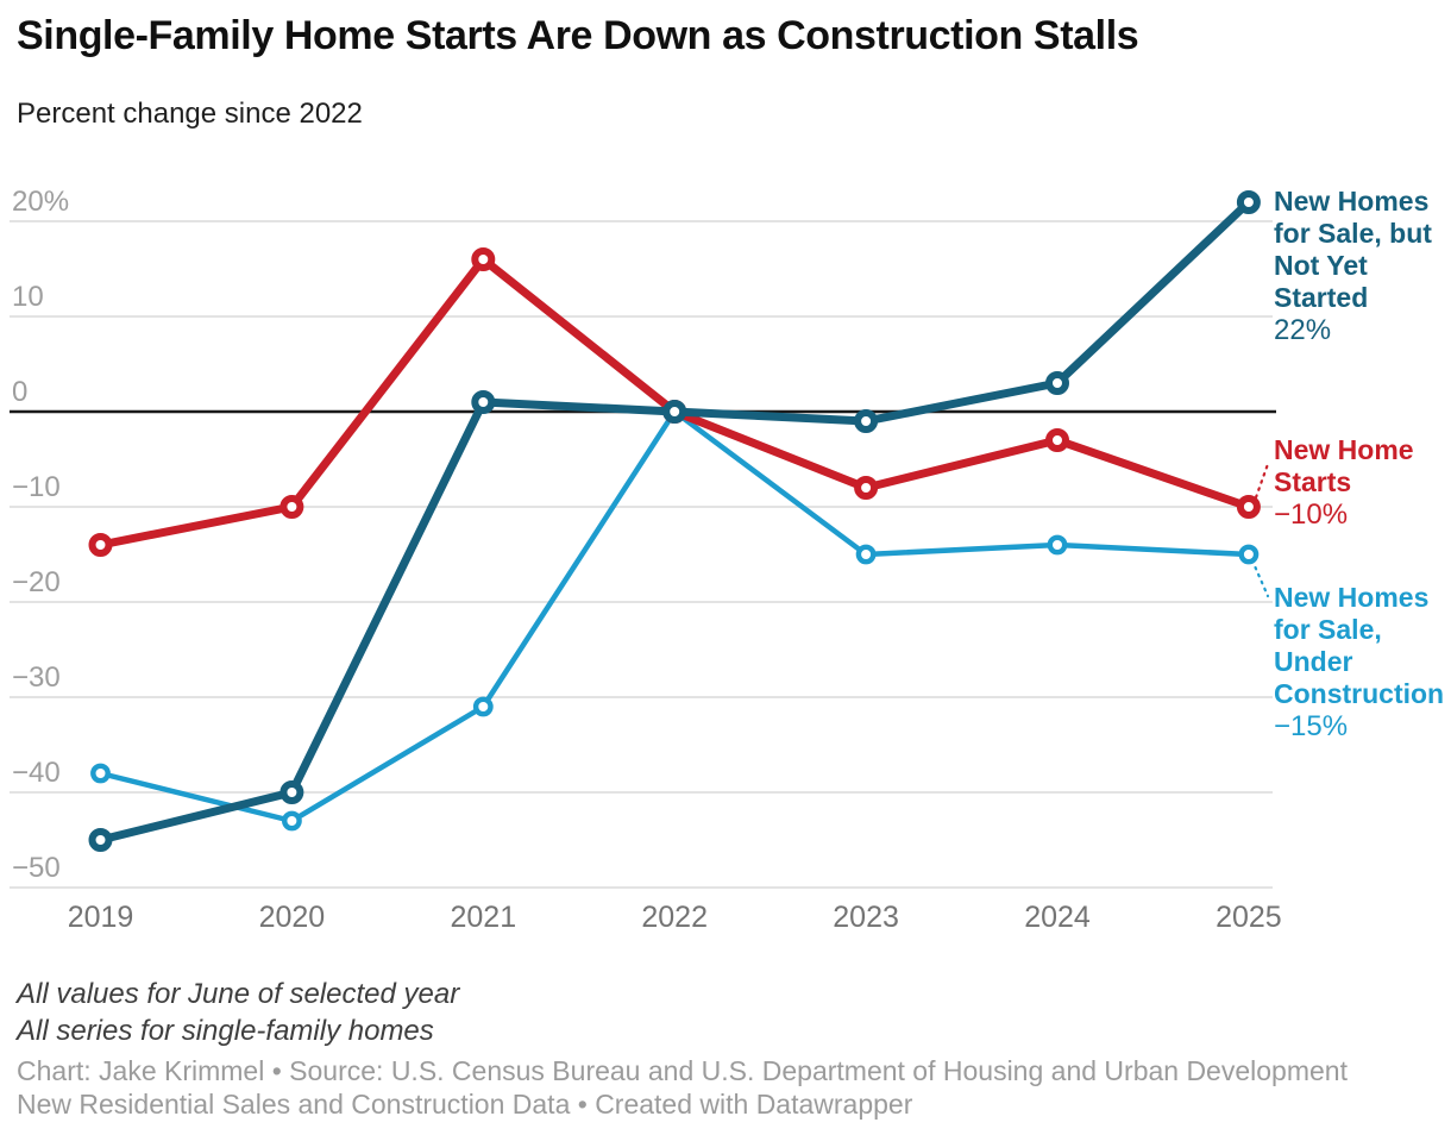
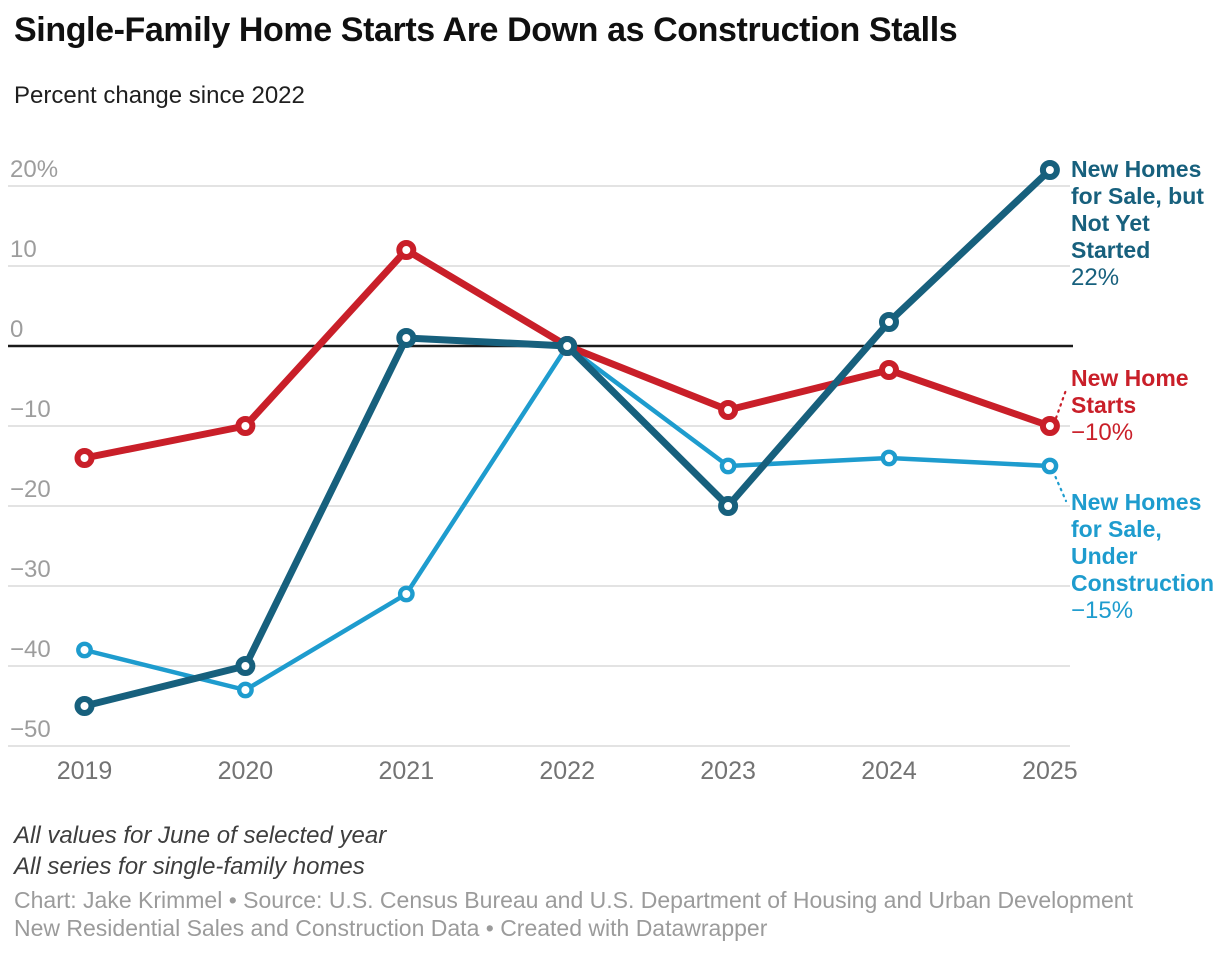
New Home Starts/2021: 16% -> 12%
New Homes for Sale, but Not Yet Started/2023: -1% -> -20%
